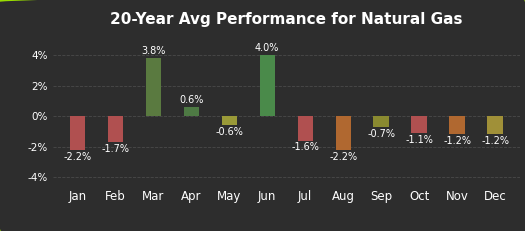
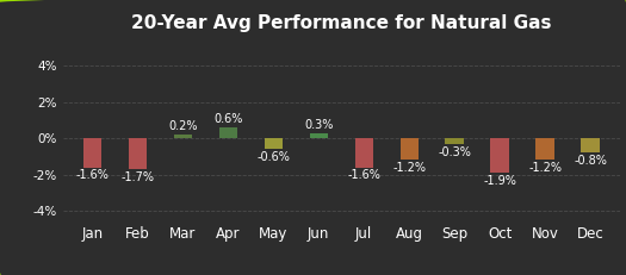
Jan: -2.2% -> -1.6%
Mar: 3.8% -> 0.2%
Jun: 4.0% -> 0.3%
Aug: -2.2% -> -1.2%
Sep: -0.7% -> -0.3%
Oct: -1.1% -> -1.9%
Dec: -1.2% -> -0.8%
